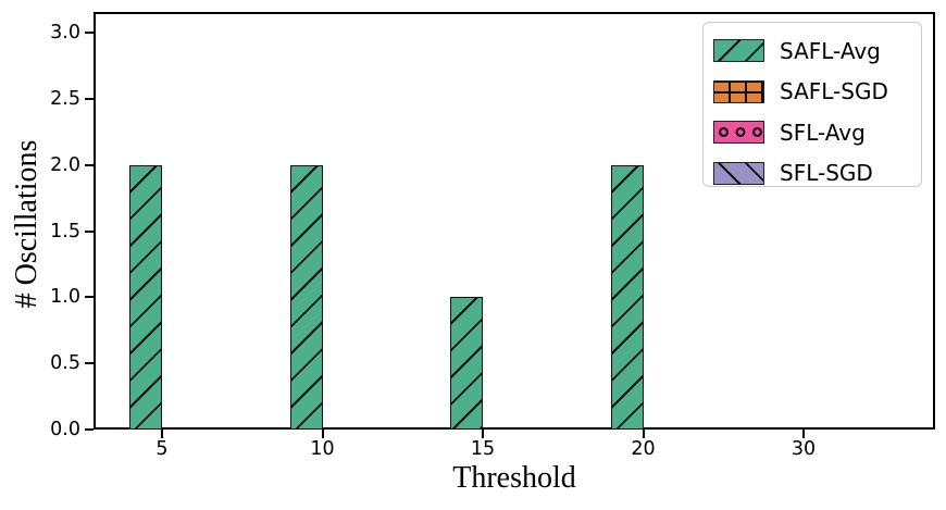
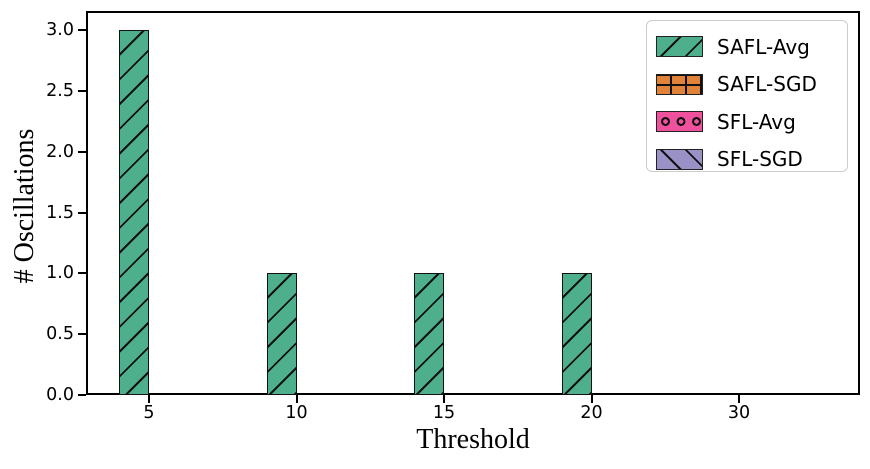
SAFL-Avg/5: 2 -> 3
SAFL-Avg/10: 2 -> 1
SAFL-Avg/20: 2 -> 1
